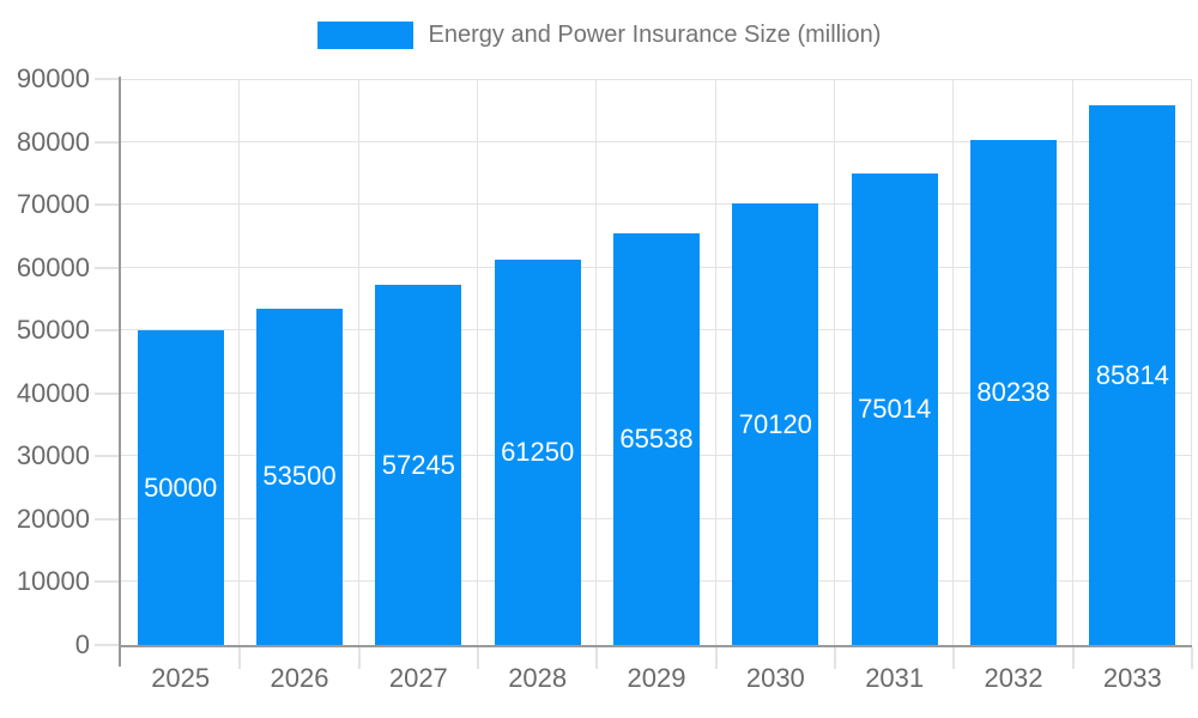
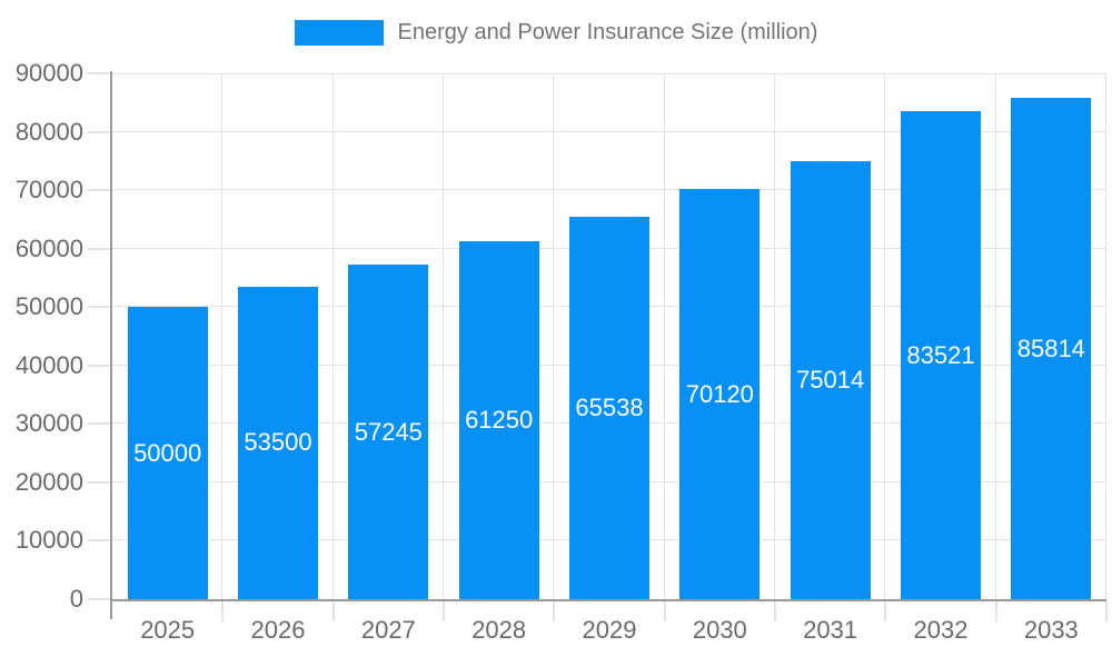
2032: 80238 -> 83521
